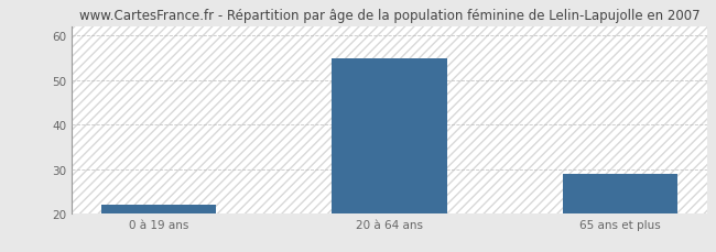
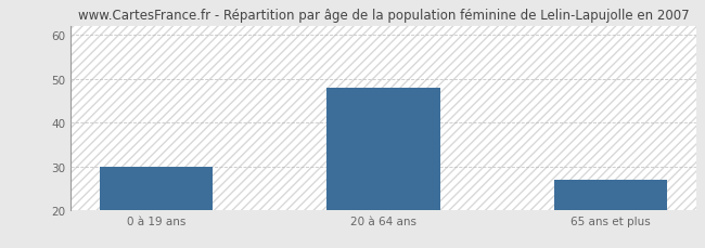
0 à 19 ans: 22 -> 30
20 à 64 ans: 55 -> 48
65 ans et plus: 29 -> 27
